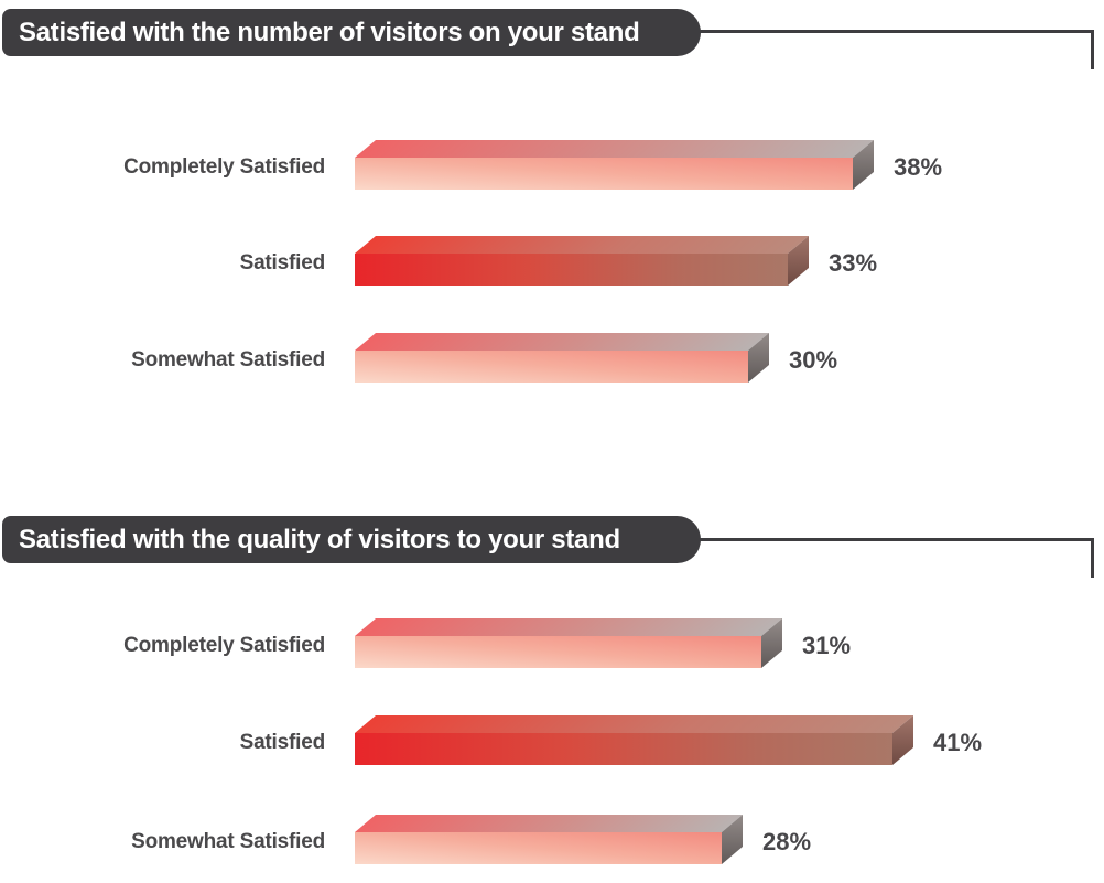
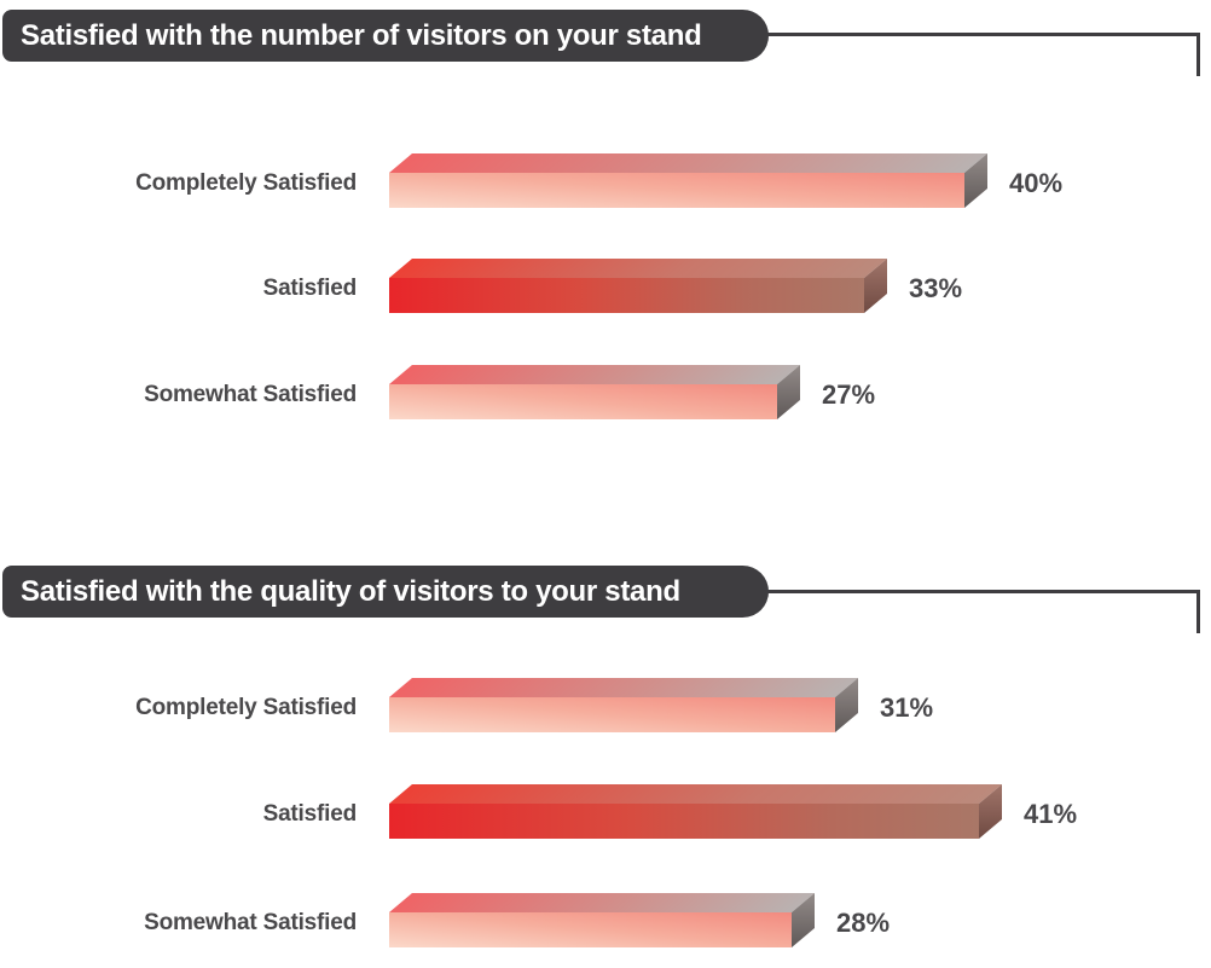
Satisfied with the number of visitors on your stand/Completely Satisfied: 38% -> 40%
Satisfied with the number of visitors on your stand/Somewhat Satisfied: 30% -> 27%
